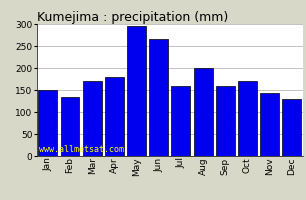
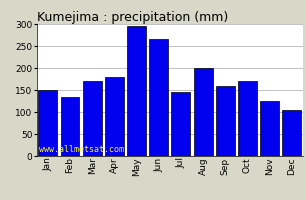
Jul: 160 -> 145
Nov: 143 -> 125
Dec: 130 -> 105
